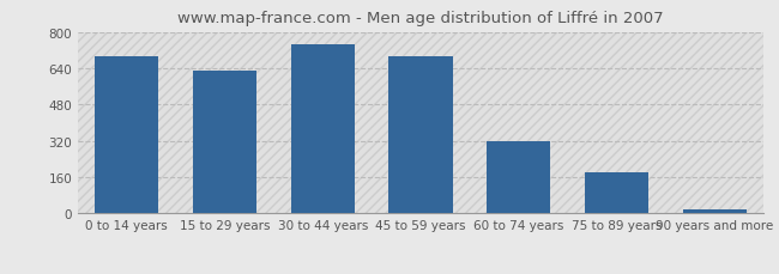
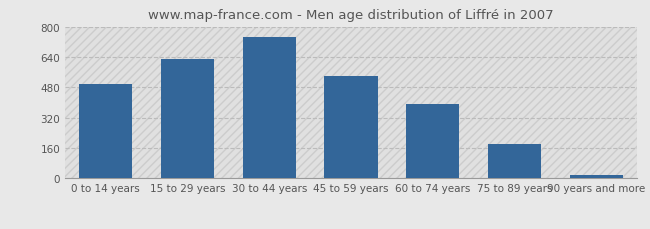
0 to 14 years: 690 -> 500
45 to 59 years: 690 -> 540
60 to 74 years: 320 -> 390
